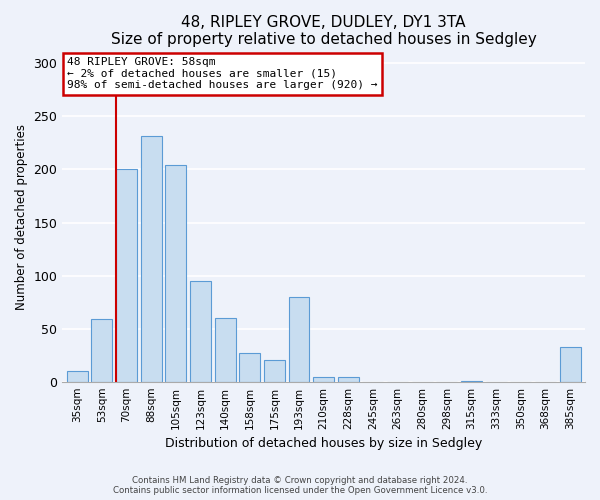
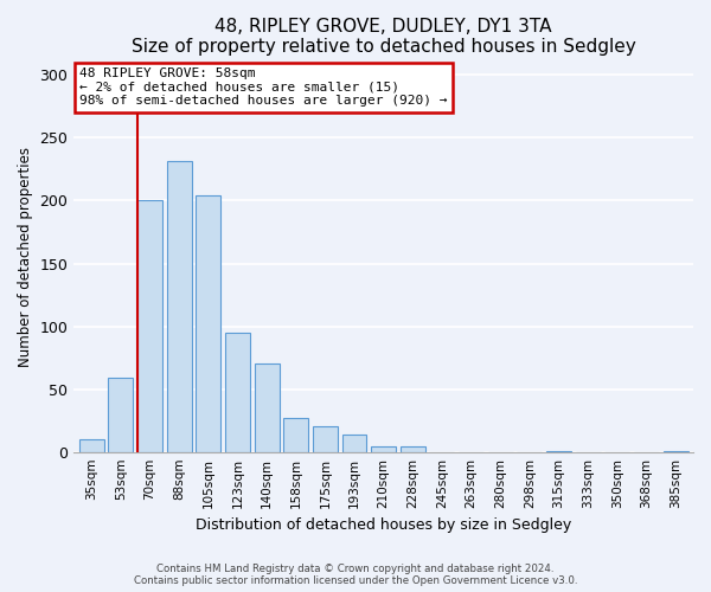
140sqm: 60 -> 70
193sqm: 80 -> 14
385sqm: 33 -> 1
